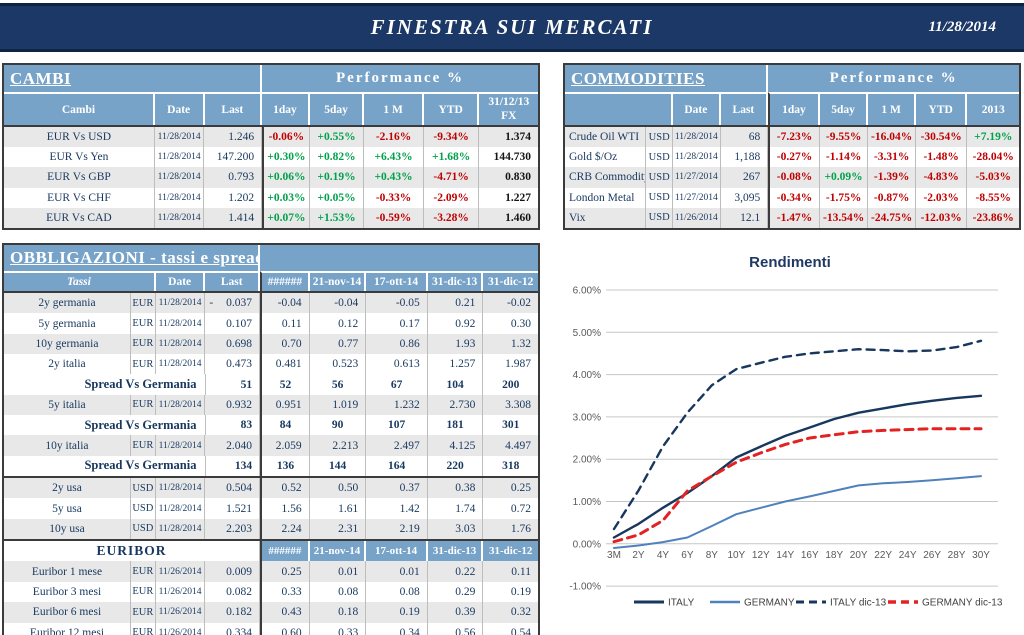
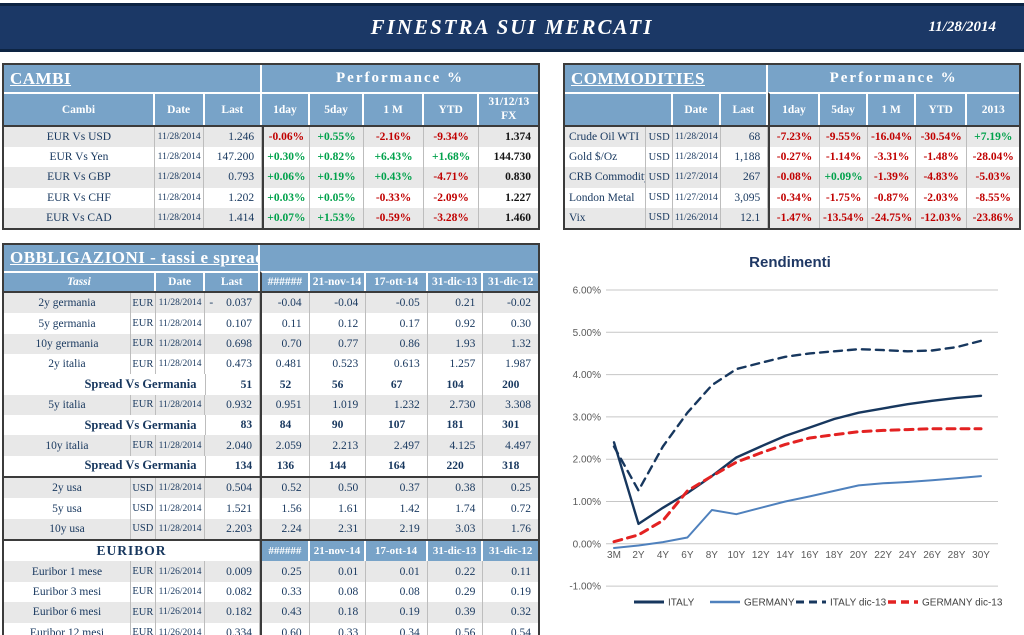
ITALY/3M: 0.1% -> 2.4%
ITALY dic-13/3M: 0.3% -> 2.3%
GERMANY/8Y: 0.4% -> 0.8%
